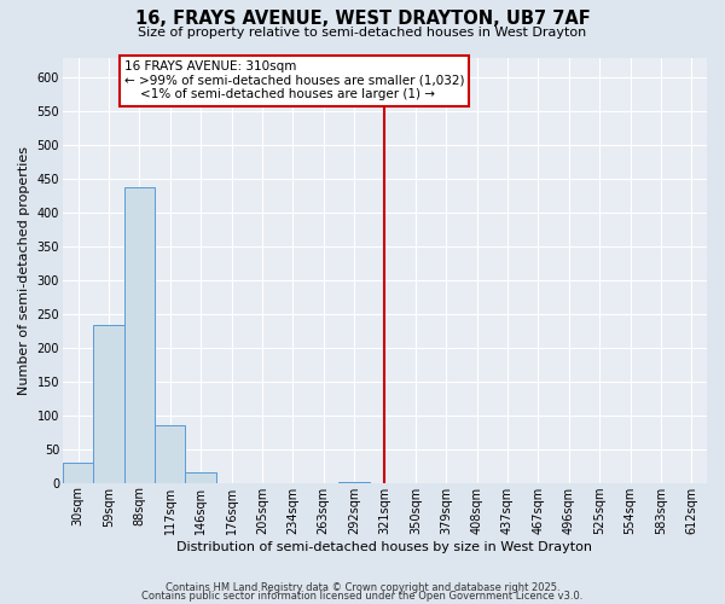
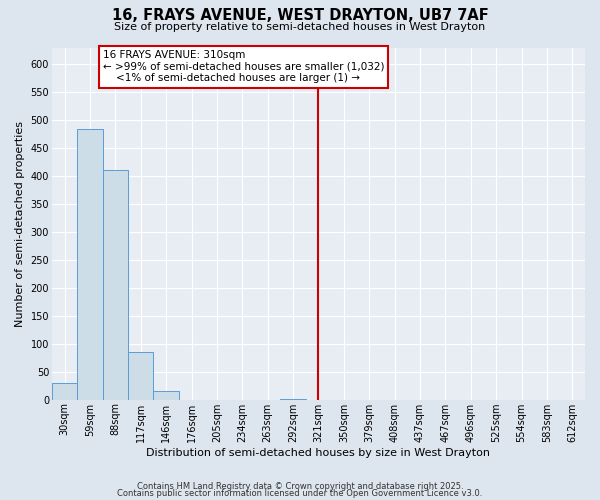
59sqm: 234 -> 485
88sqm: 438 -> 410
